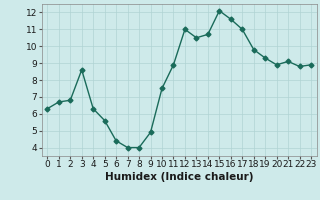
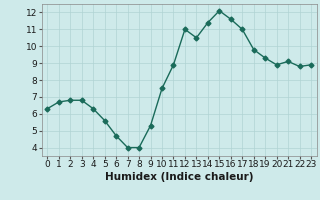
3: 8.6 -> 6.8
6: 4.4 -> 4.7
9: 4.9 -> 5.3
14: 10.7 -> 11.4
